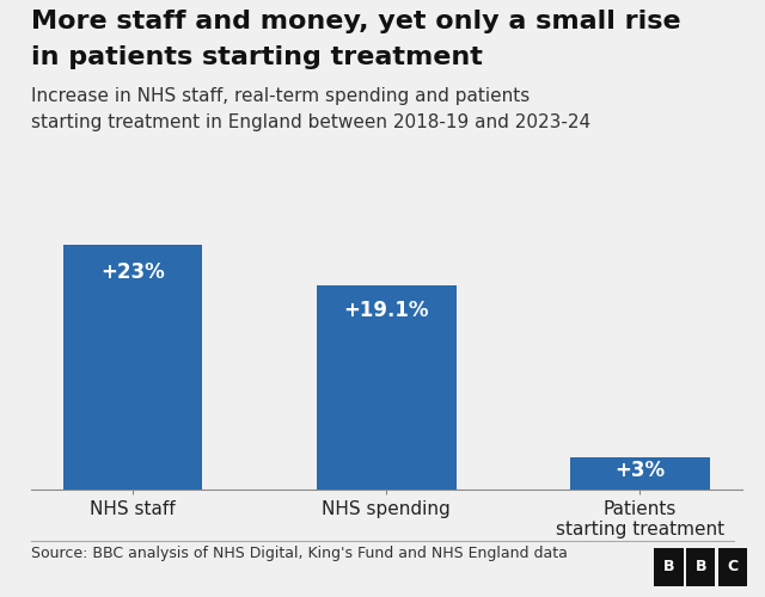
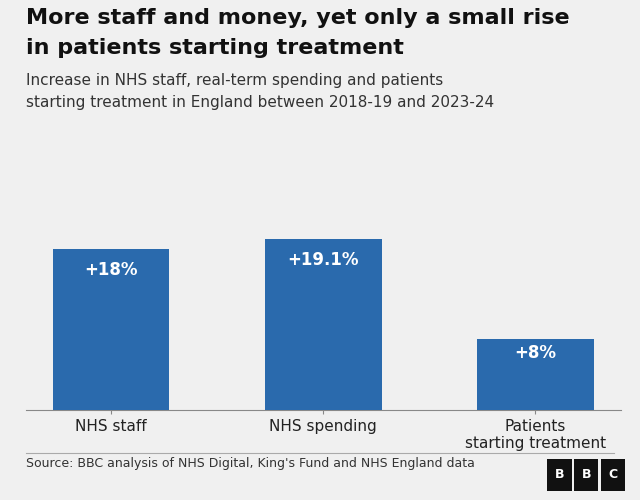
NHS staff: +23% -> +18%
Patients starting treatment: +3% -> +8%
